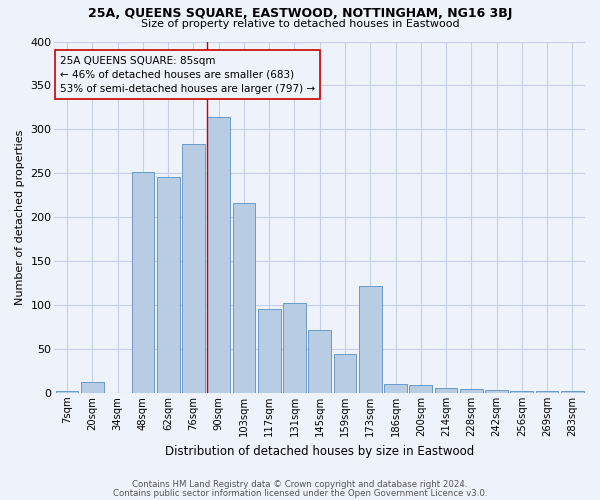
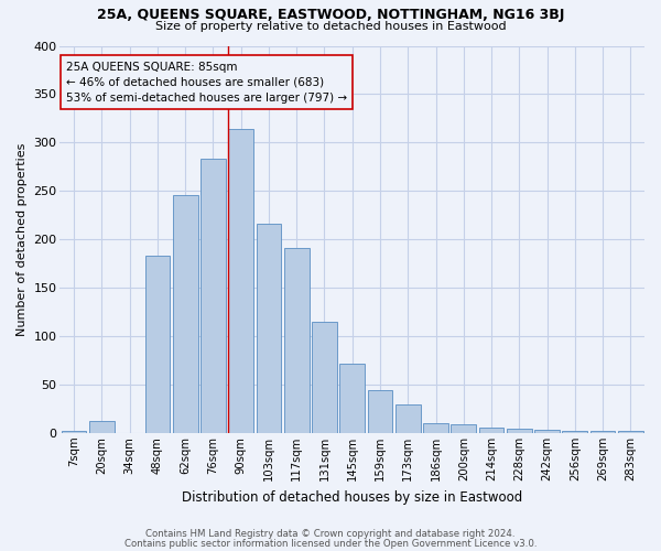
48sqm: 252 -> 183
117sqm: 96 -> 191
131sqm: 102 -> 115
173sqm: 122 -> 30
